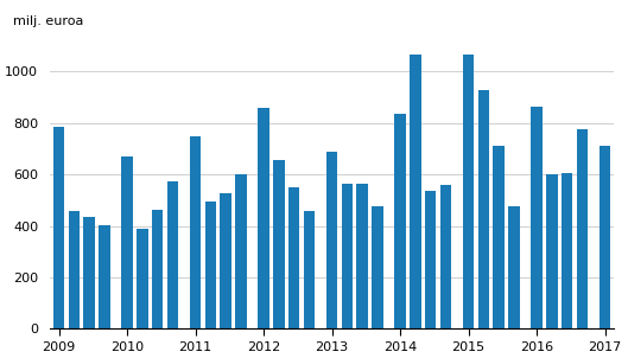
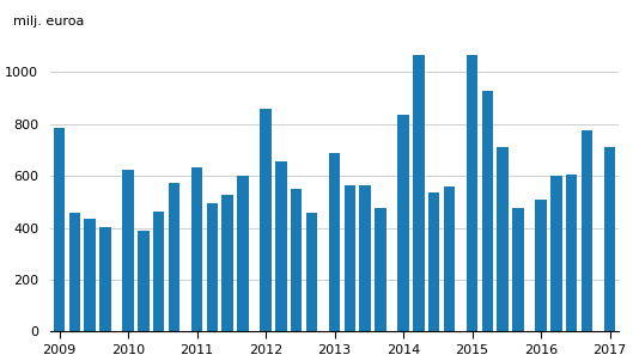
2010: 670 -> 625
2011: 750 -> 635
2016: 865 -> 510
